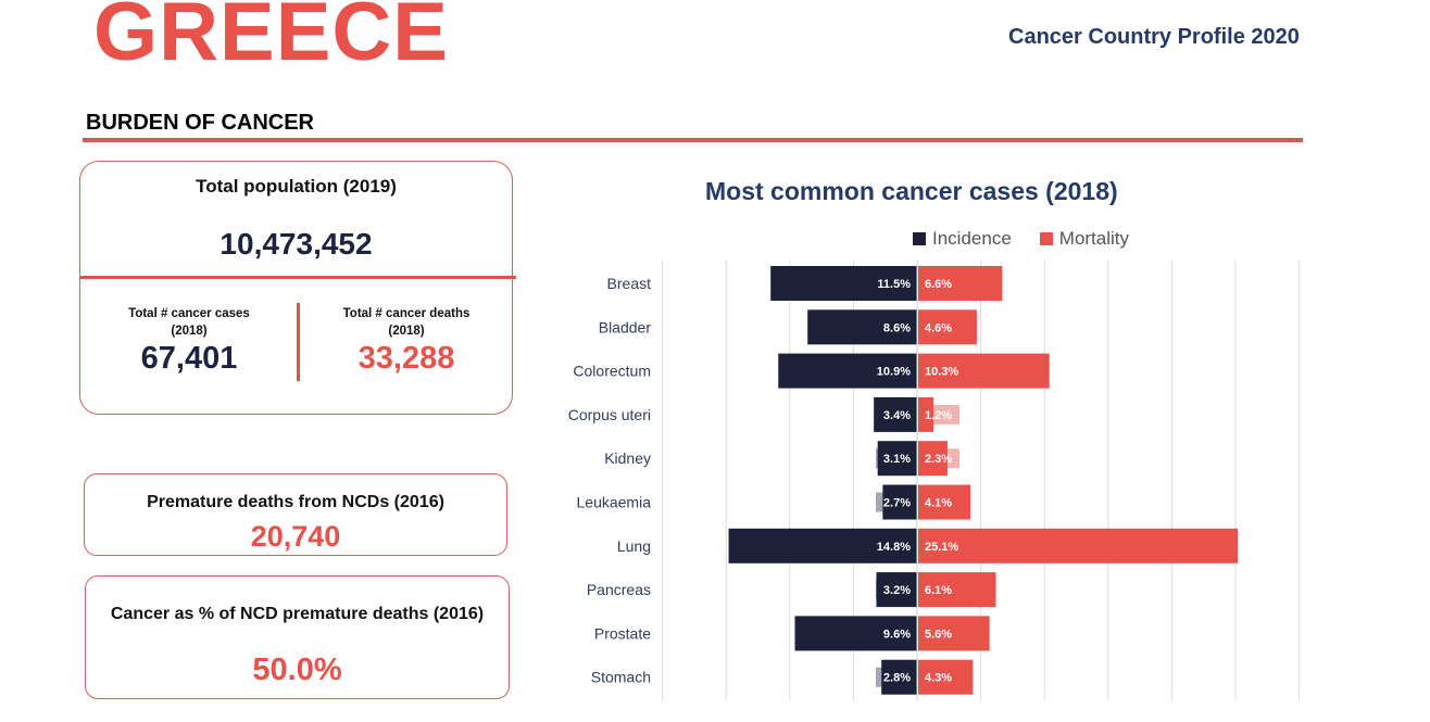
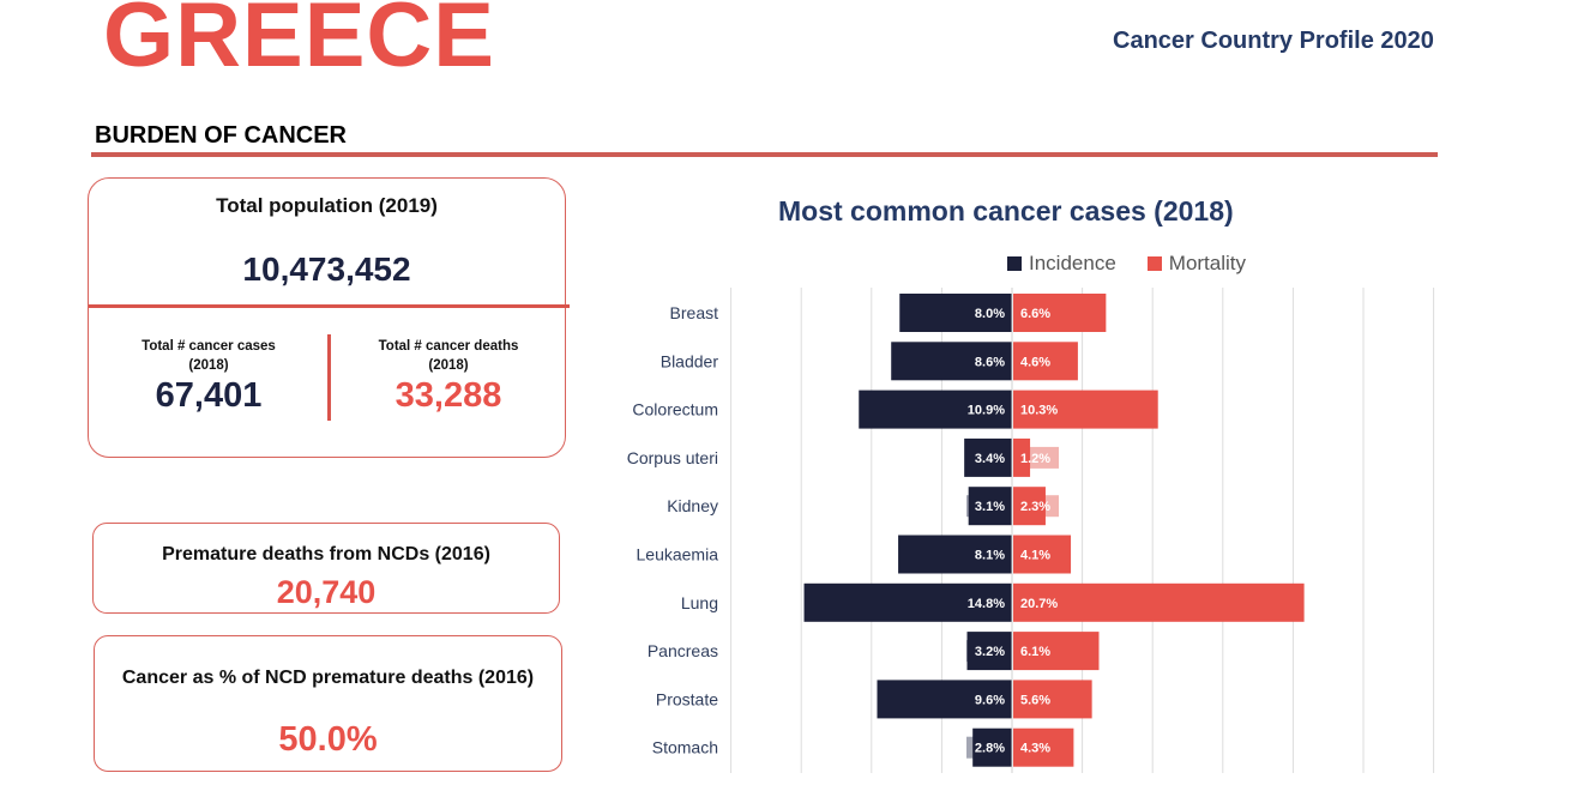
Incidence/Breast: 11.5% -> 8.0%
Incidence/Leukaemia: 2.7% -> 8.1%
Mortality/Lung: 25.1% -> 20.7%
